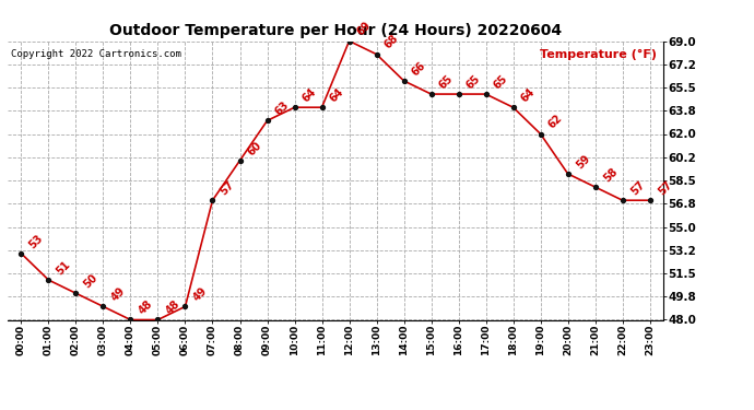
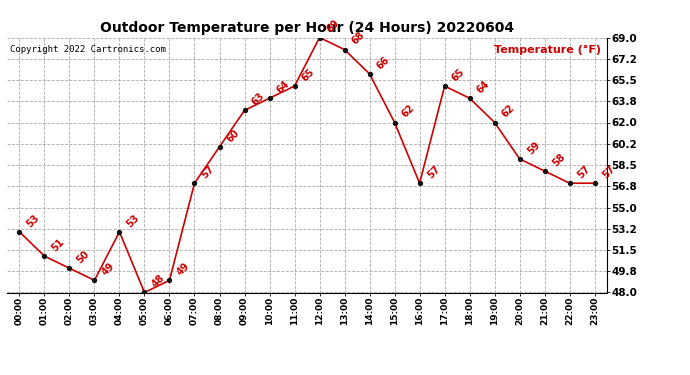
04:00: 48 -> 53
11:00: 64 -> 65
15:00: 65 -> 62
16:00: 65 -> 57
